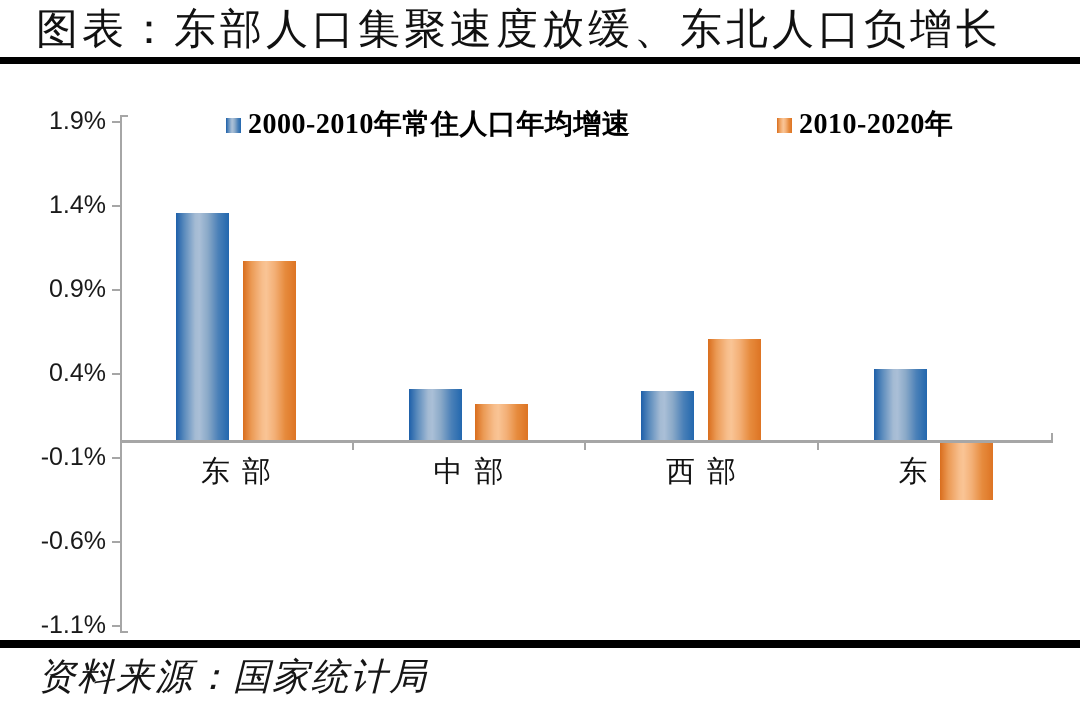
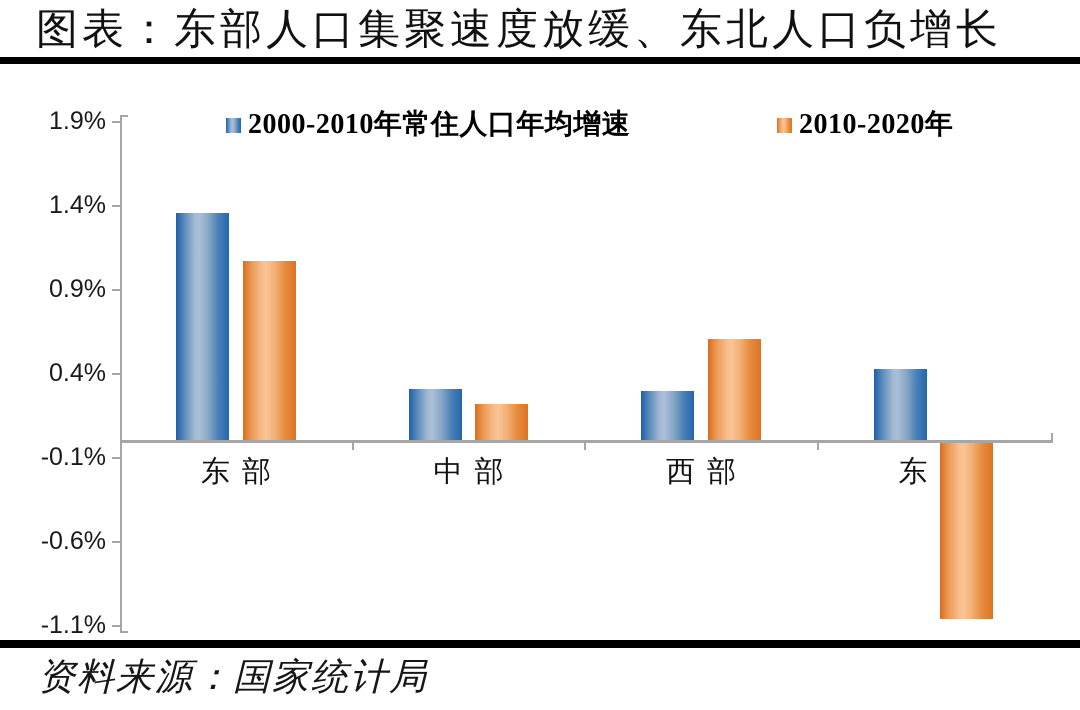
2010-2020年/东北: -0.35% -> -1.06%
